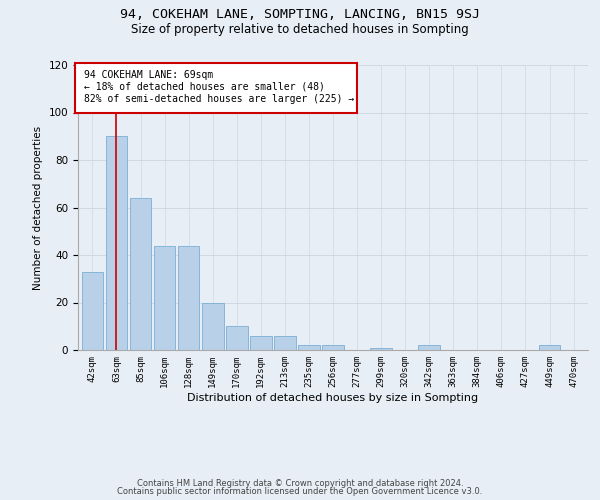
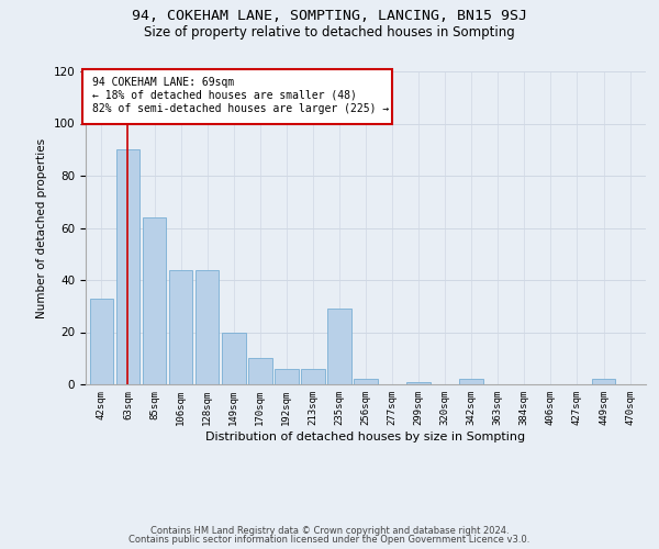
235sqm: 2 -> 29
